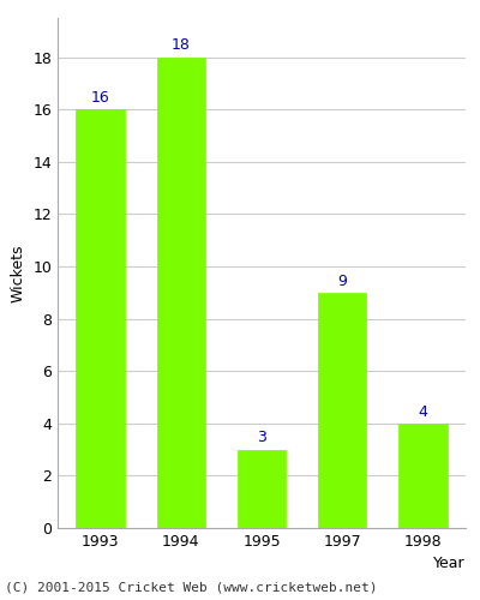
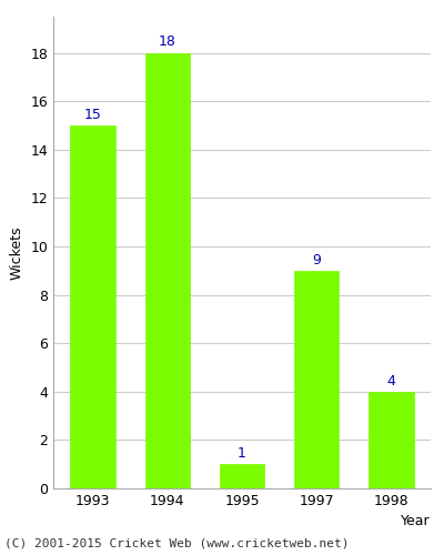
1993: 16 -> 15
1995: 3 -> 1
